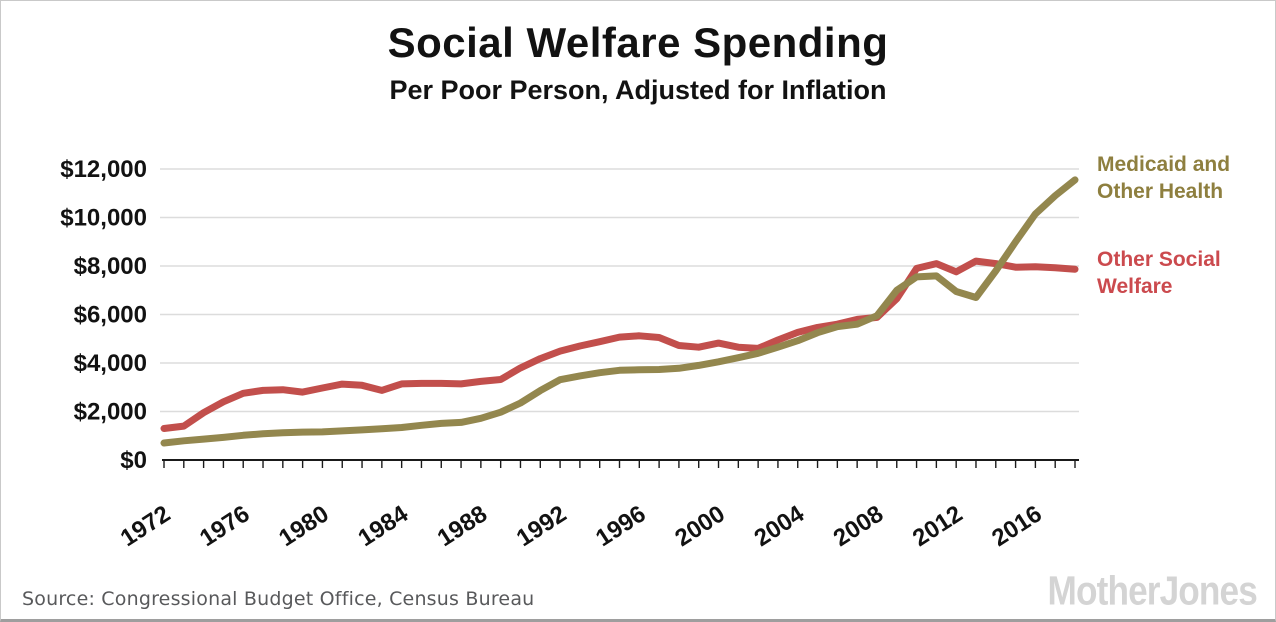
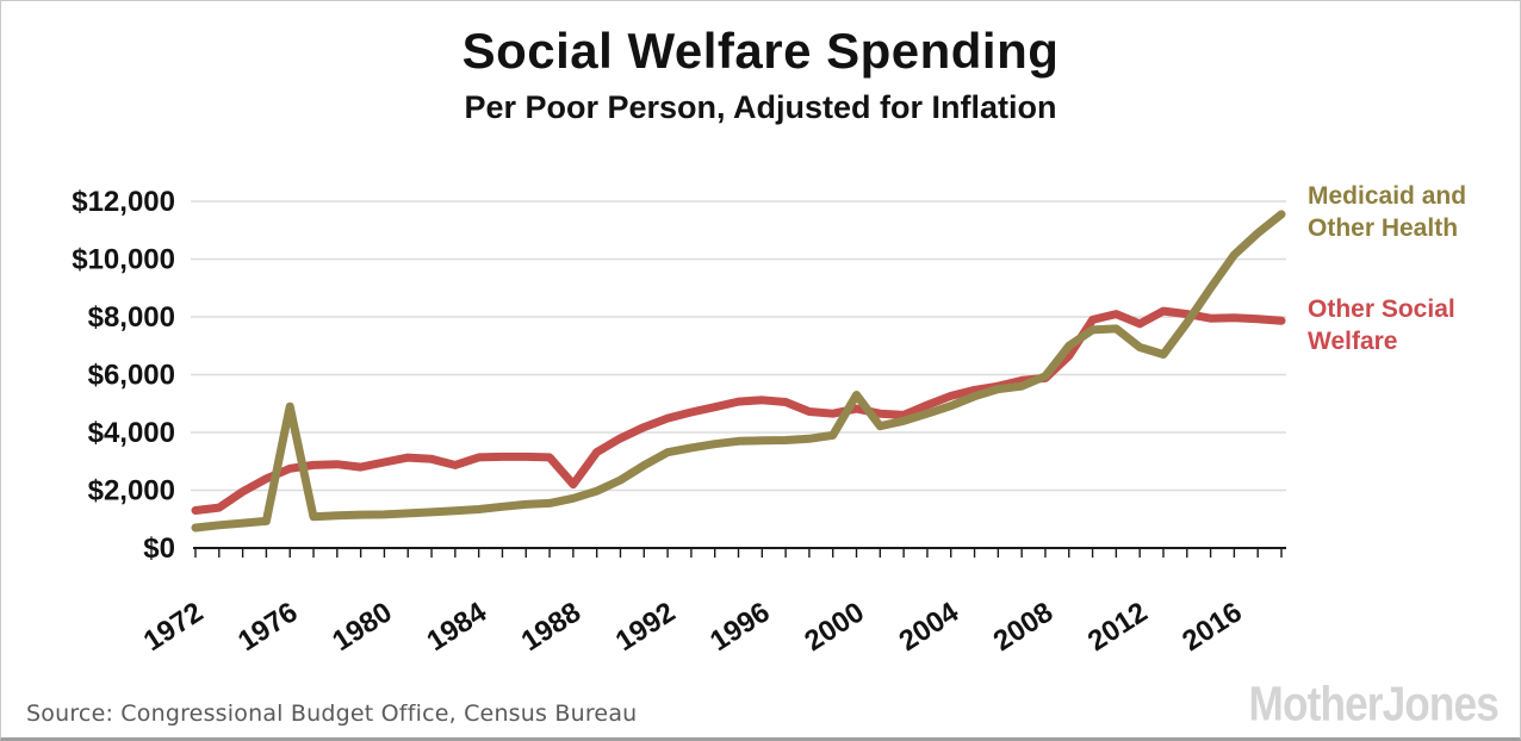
Medicaid and Other Health/1976: $1000 -> $4900
Other Social Welfare/1988: $3200 -> $2200
Medicaid and Other Health/2000: $4000 -> $5300
